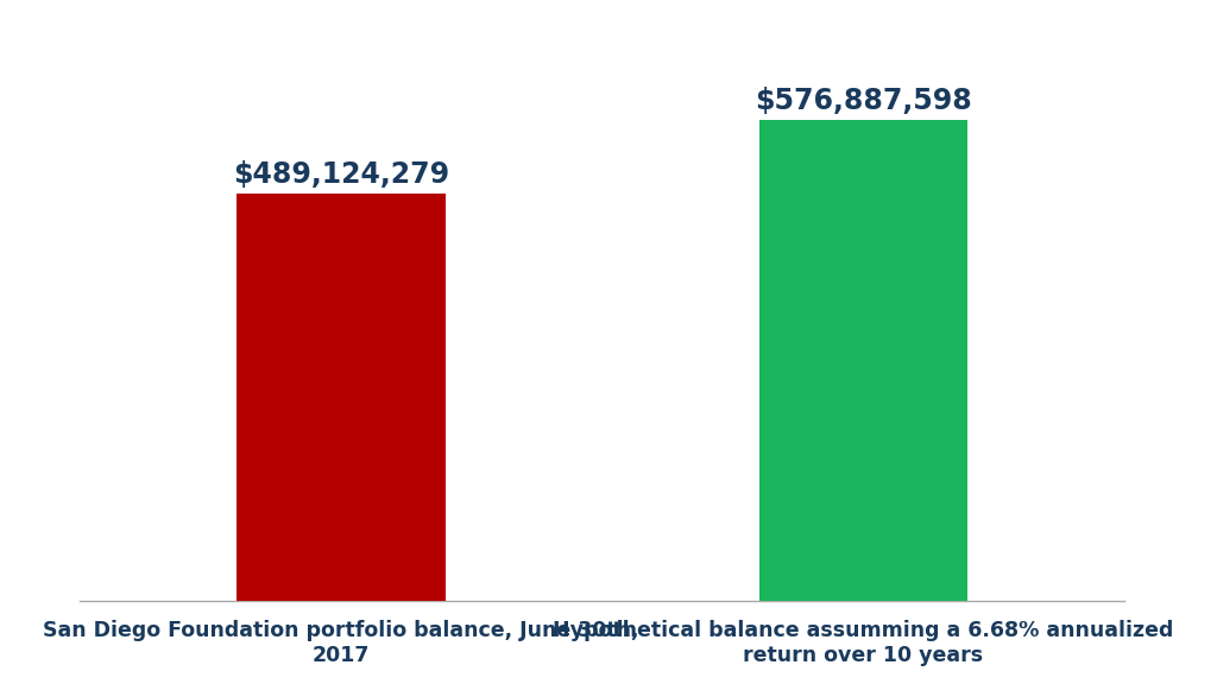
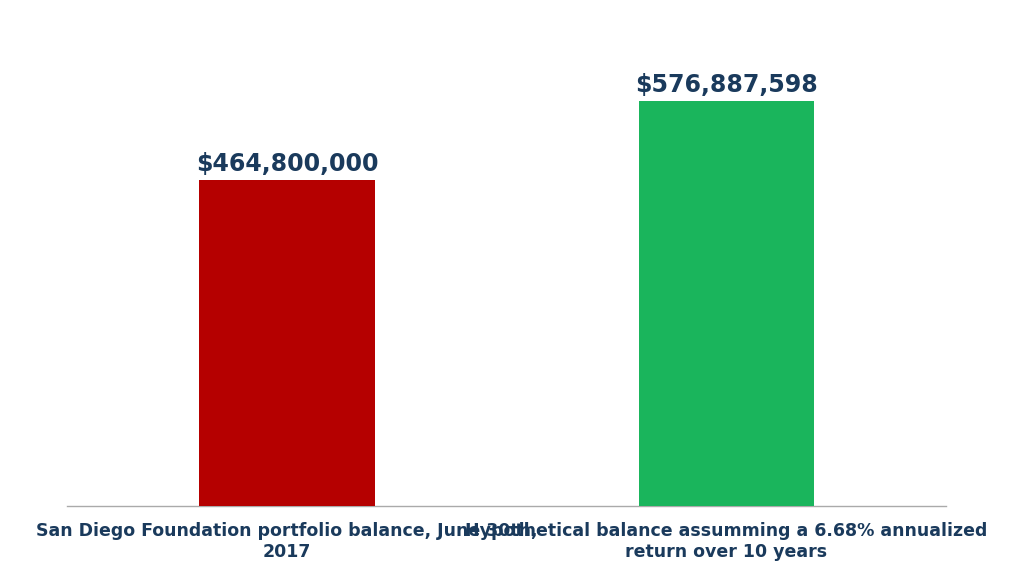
San Diego Foundation portfolio balance, June 30th, 2017: $489,124,279 -> $464,800,000
